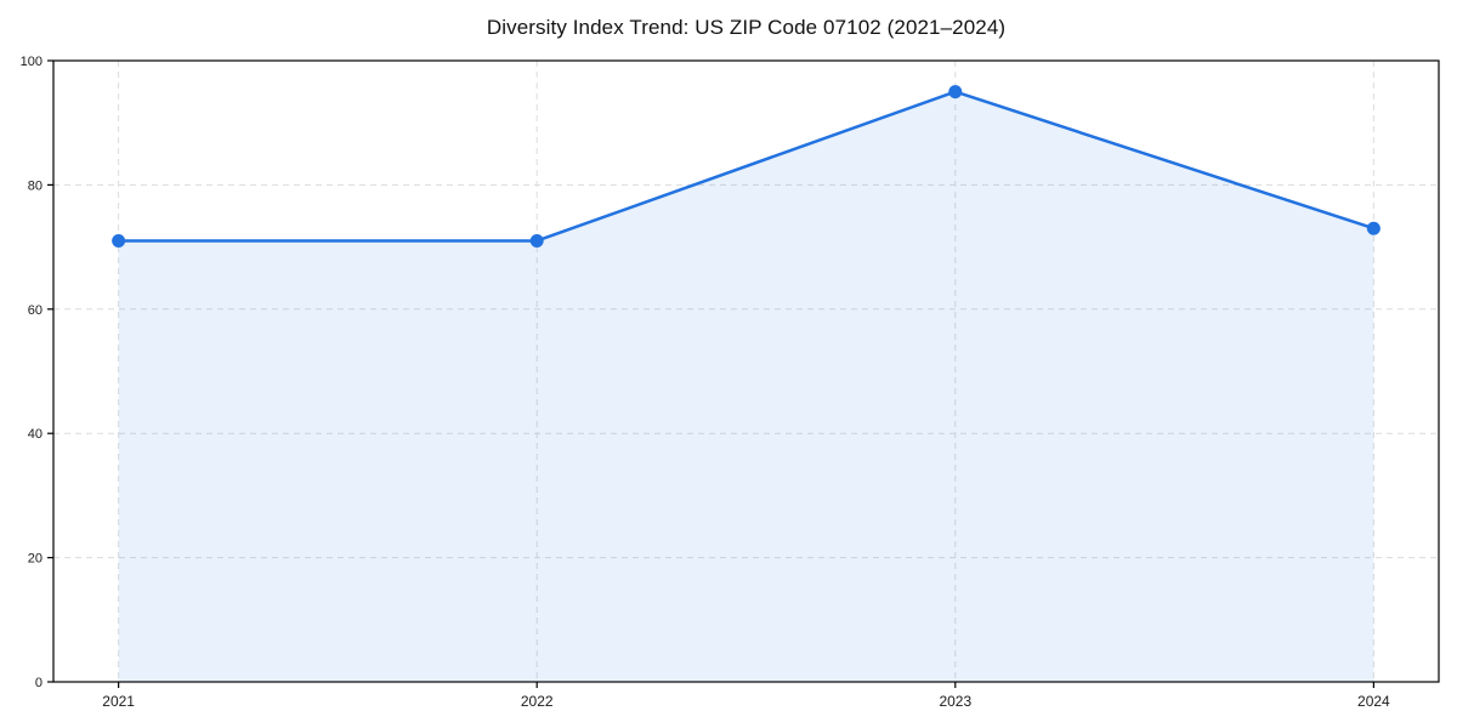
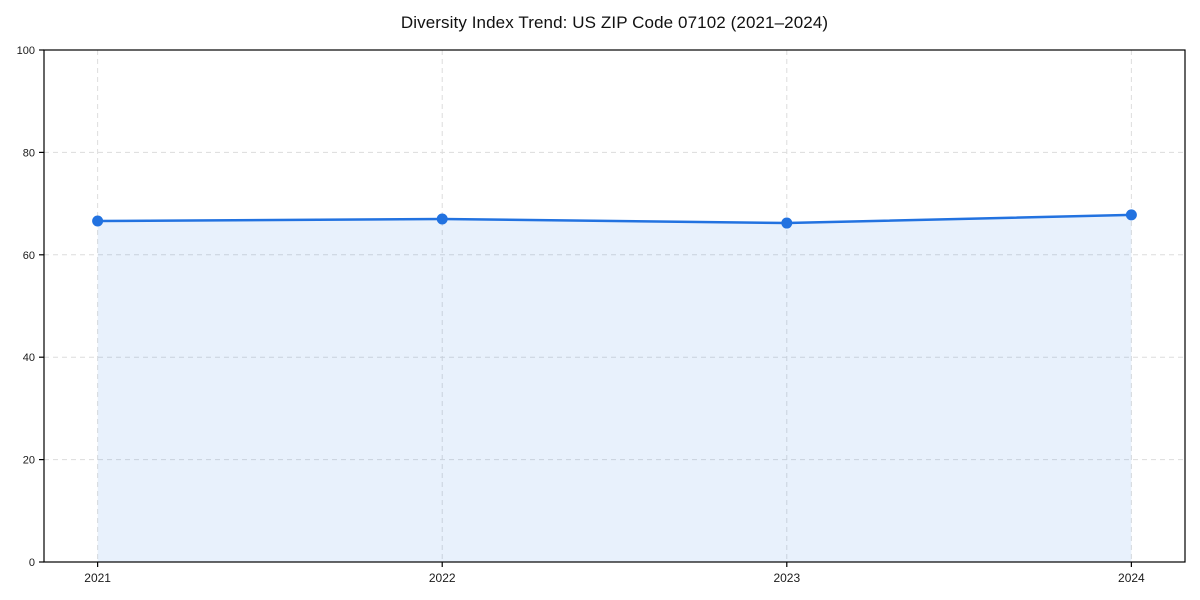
2021: 71 -> 67
2022: 71 -> 67
2023: 95 -> 66
2024: 73 -> 68
